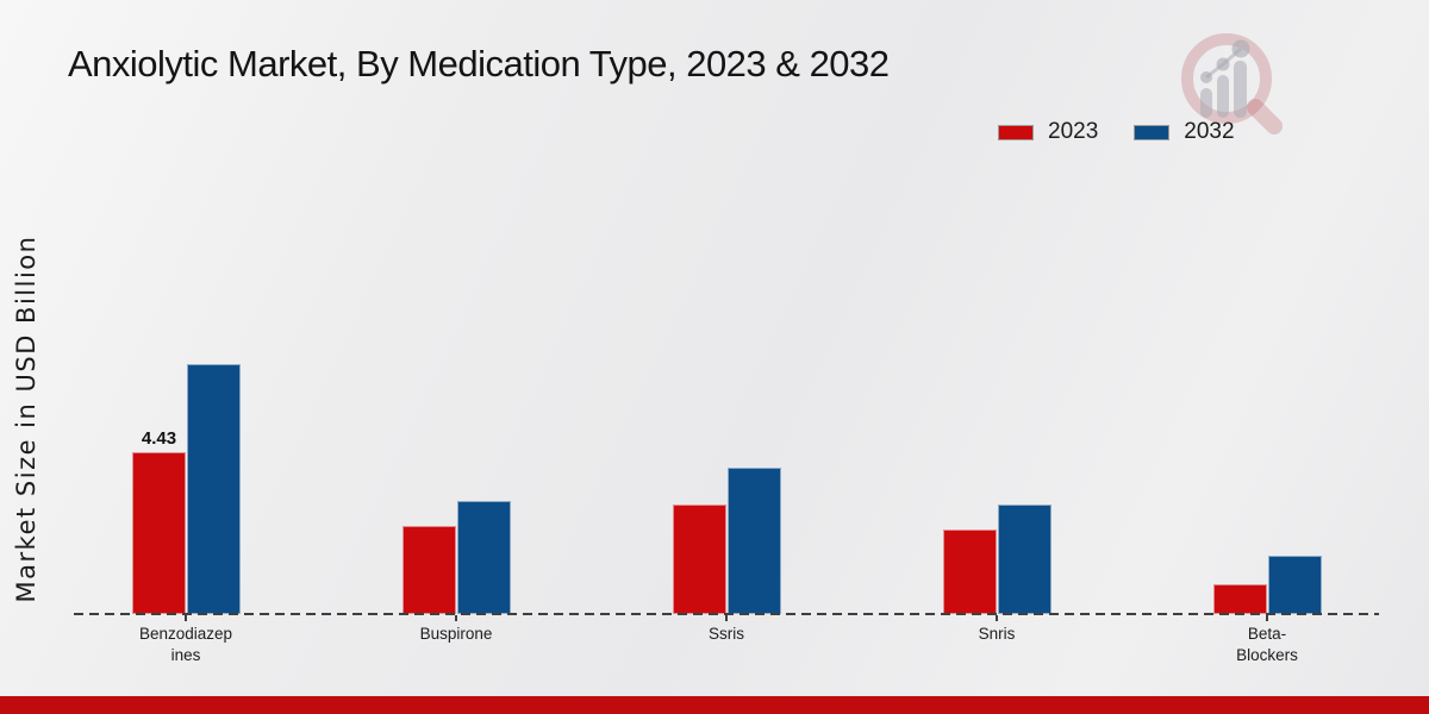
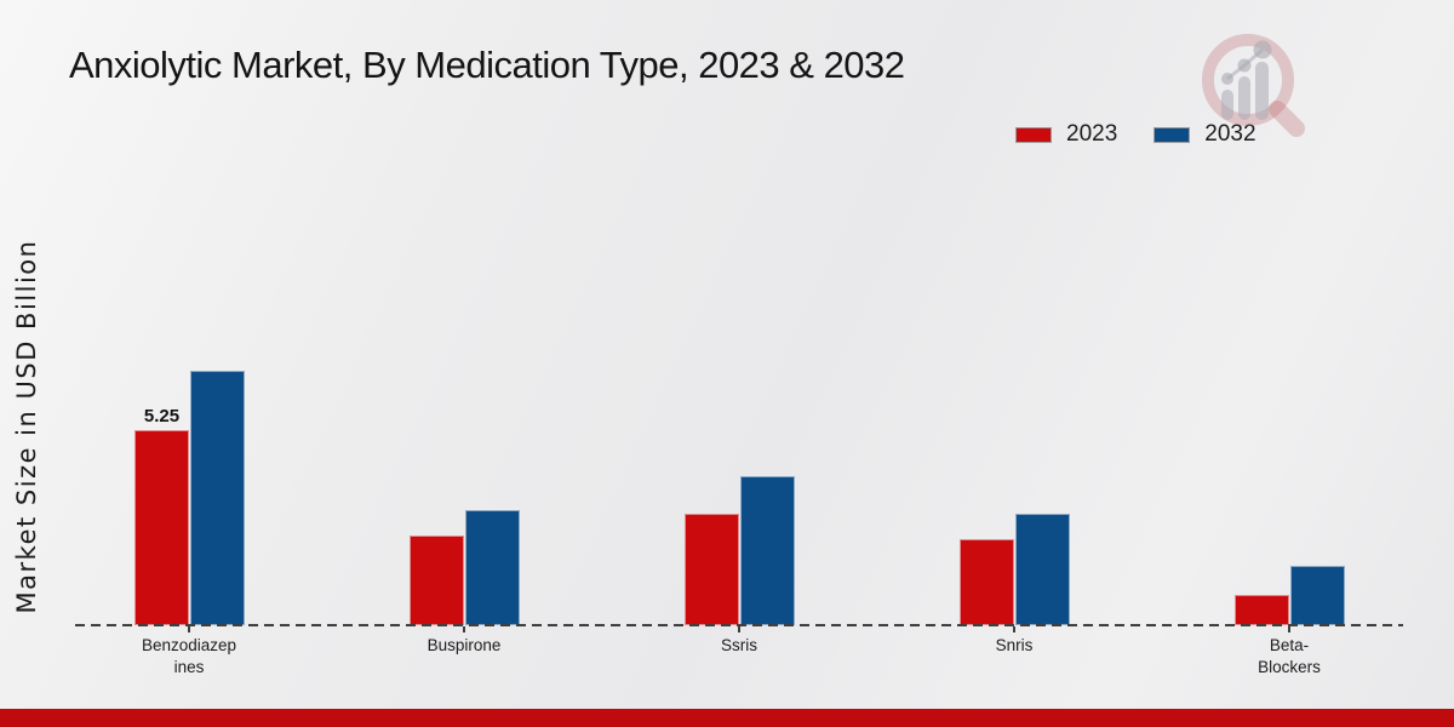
2023/Benzodiazepines: 4.43 -> 5.25
